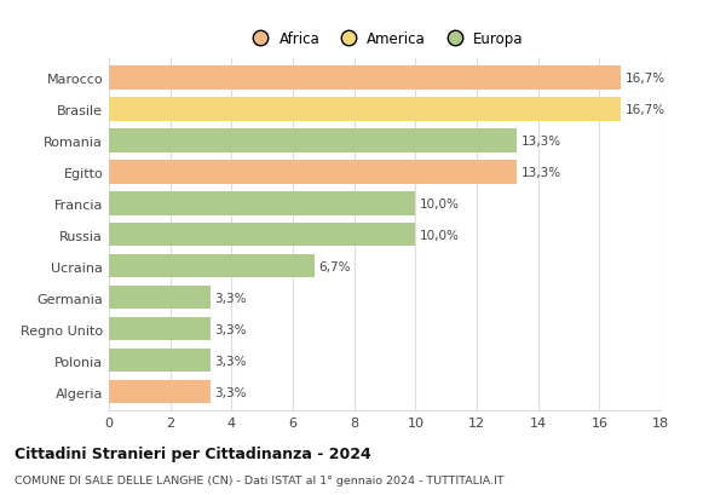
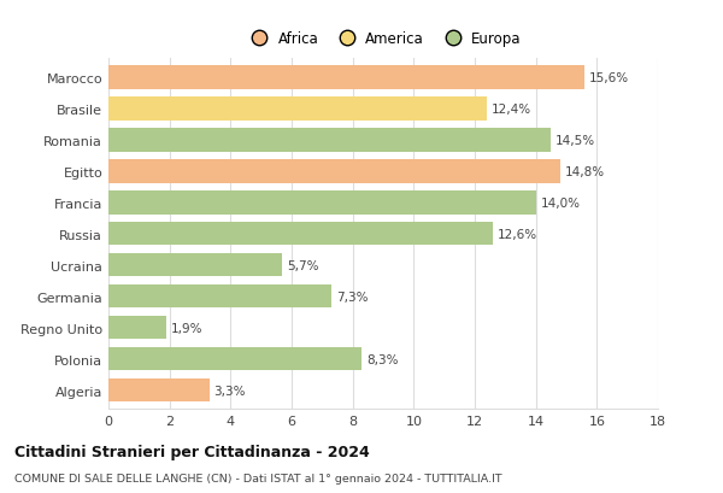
Marocco: 16,7% -> 15,6%
Brasile: 16,7% -> 12,4%
Romania: 13,3% -> 14,5%
Egitto: 13,3% -> 14,8%
Francia: 10,0% -> 14,0%
Russia: 10,0% -> 12,6%
Ucraina: 6,7% -> 5,7%
Germania: 3,3% -> 7,3%
Regno Unito: 3,3% -> 1,9%
Polonia: 3,3% -> 8,3%
